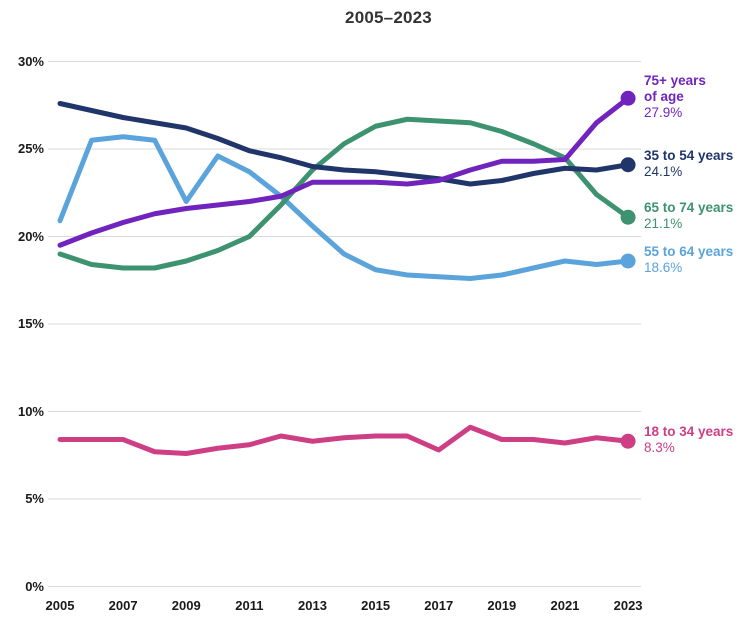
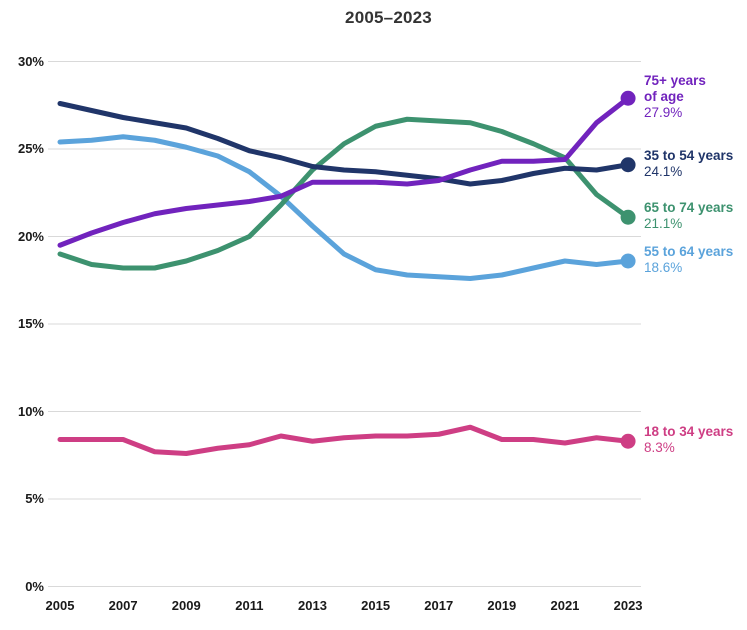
55 to 64 years/2005: 20.9% -> 25.4%
55 to 64 years/2009: 22.0% -> 25.1%
18 to 34 years/2017: 7.8% -> 8.7%
